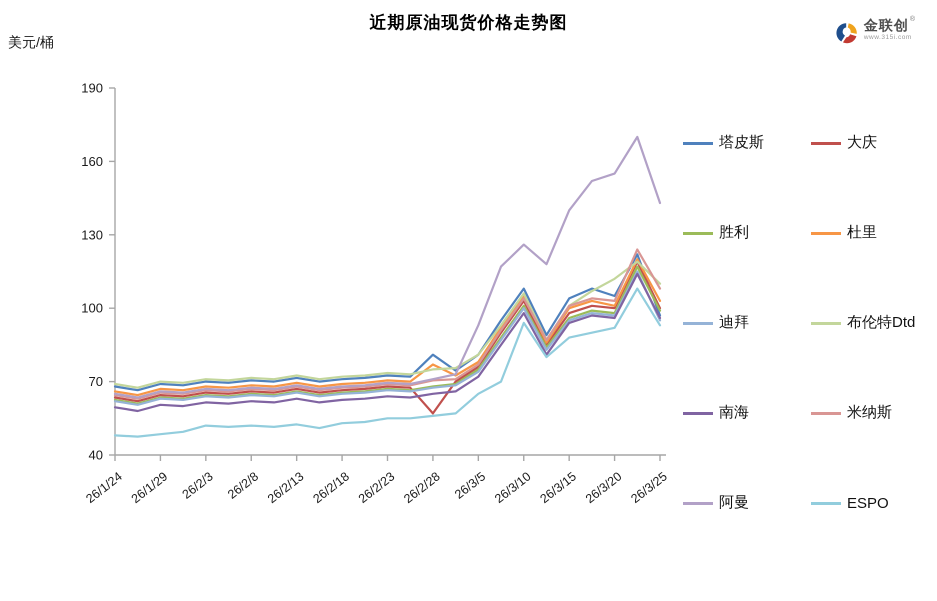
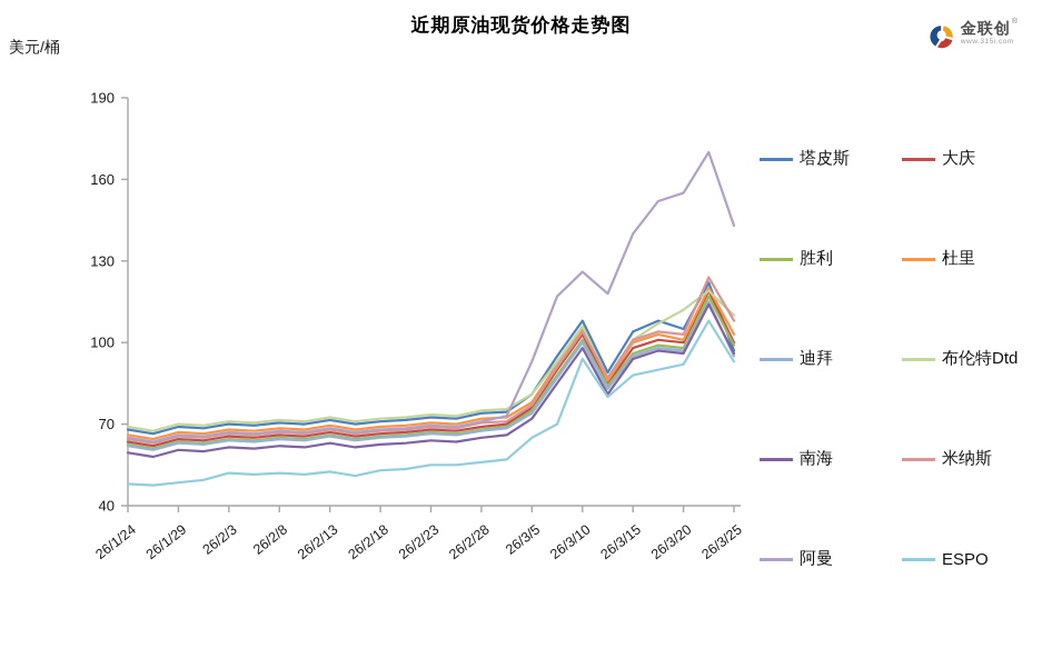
塔皮斯/26/2/28: 81 -> 74
大庆/26/2/28: 57 -> 69
杜里/26/2/28: 77 -> 72
